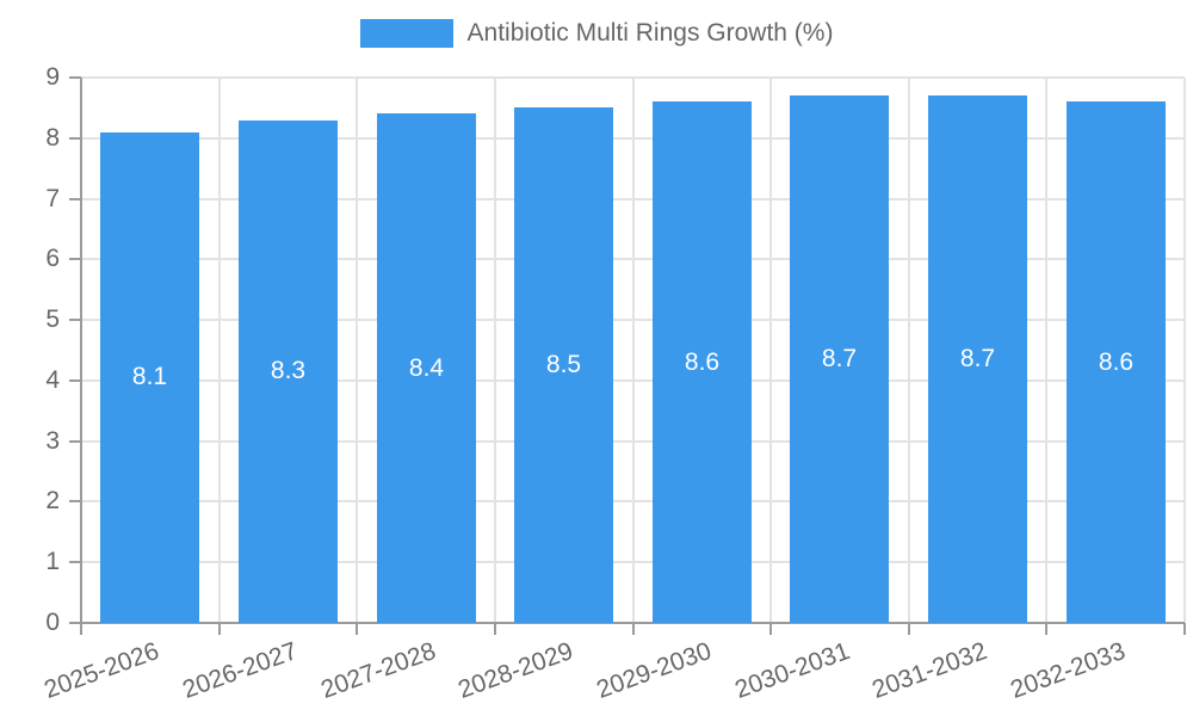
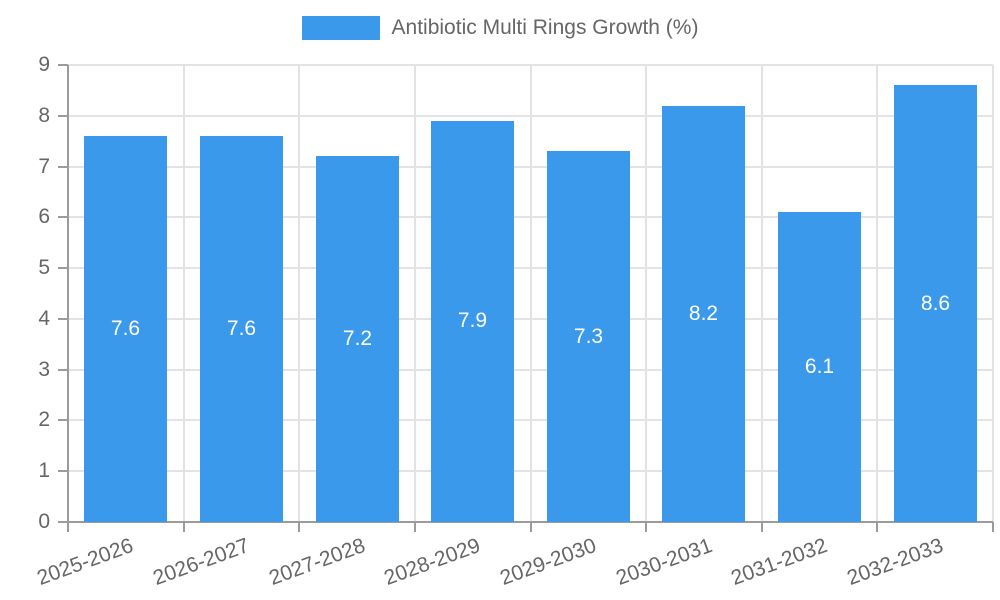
2025-2026: 8.1 -> 7.6
2026-2027: 8.3 -> 7.6
2027-2028: 8.4 -> 7.2
2028-2029: 8.5 -> 7.9
2029-2030: 8.6 -> 7.3
2030-2031: 8.7 -> 8.2
2031-2032: 8.7 -> 6.1
